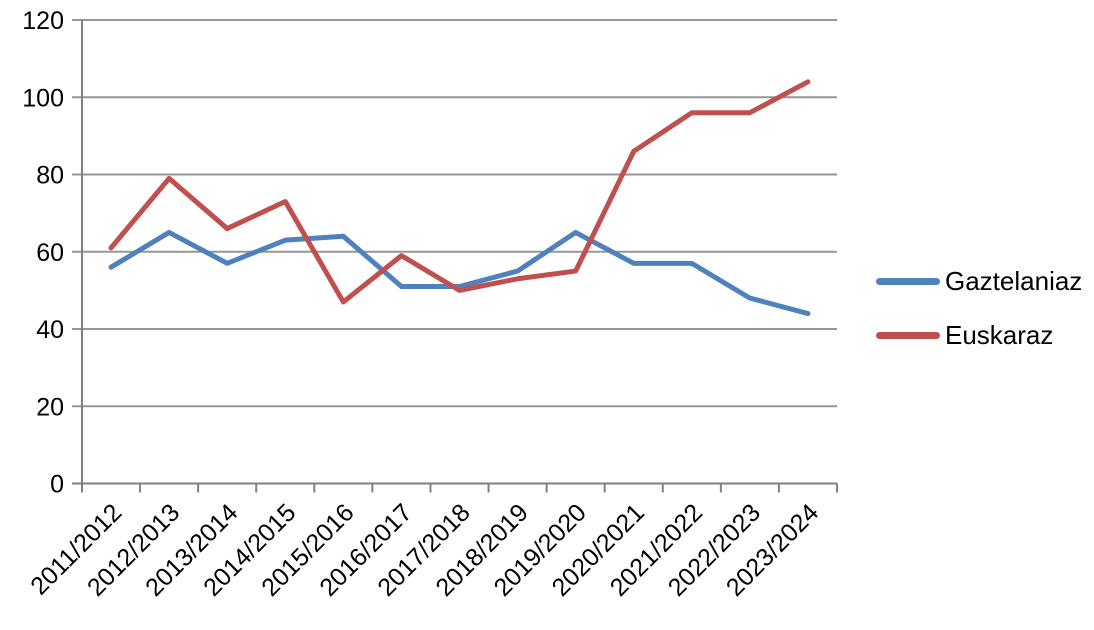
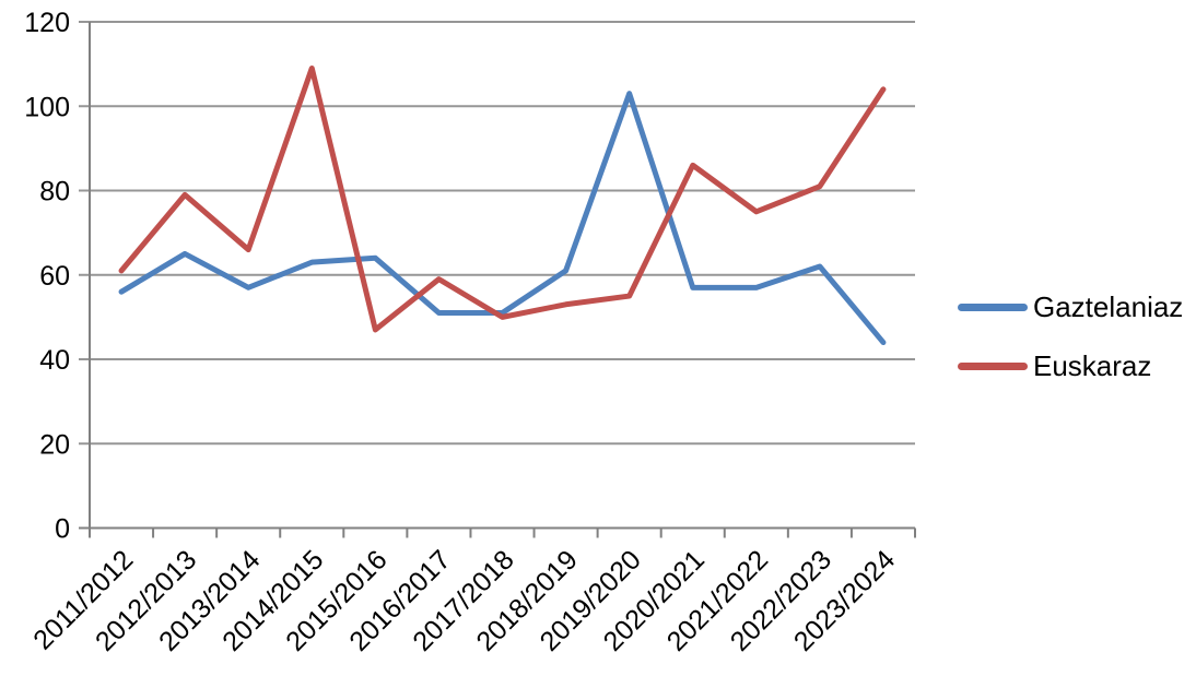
Euskaraz/2014/2015: 73 -> 109
Gaztelaniaz/2018/2019: 55 -> 61
Gaztelaniaz/2019/2020: 65 -> 103
Euskaraz/2021/2022: 96 -> 75
Gaztelaniaz/2022/2023: 48 -> 62
Euskaraz/2022/2023: 96 -> 81
